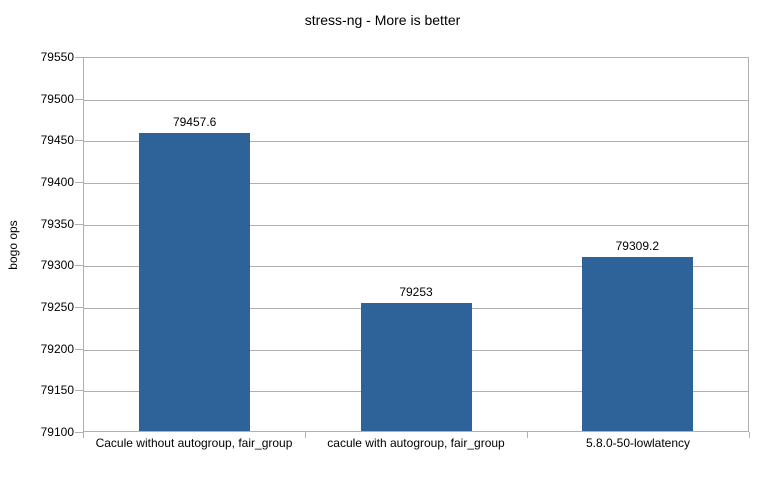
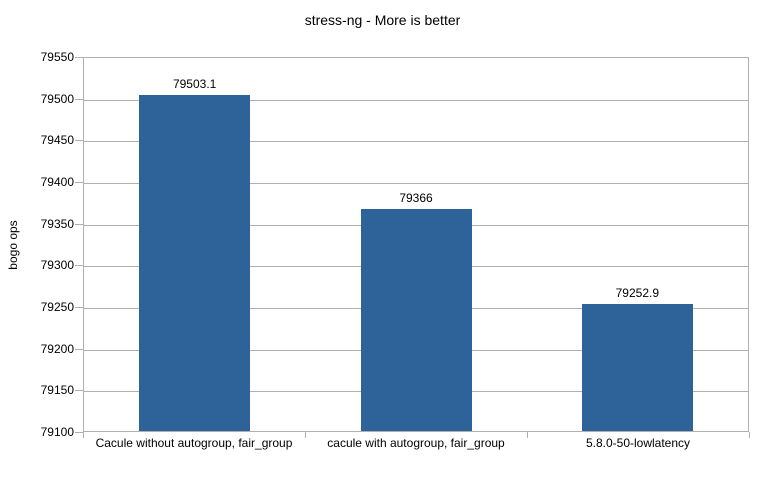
Cacule without autogroup, fair_group: 79457.6 -> 79503.1
cacule with autogroup, fair_group: 79253 -> 79366
5.8.0-50-lowlatency: 79309.2 -> 79252.9
